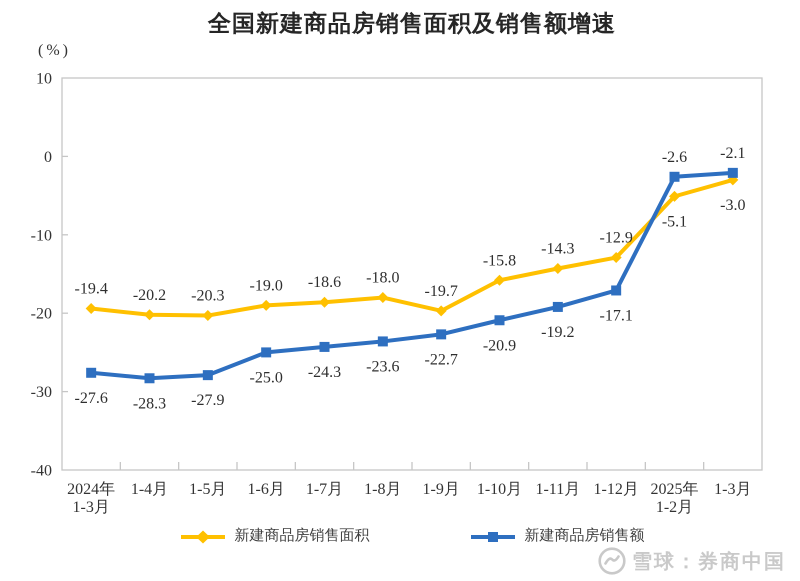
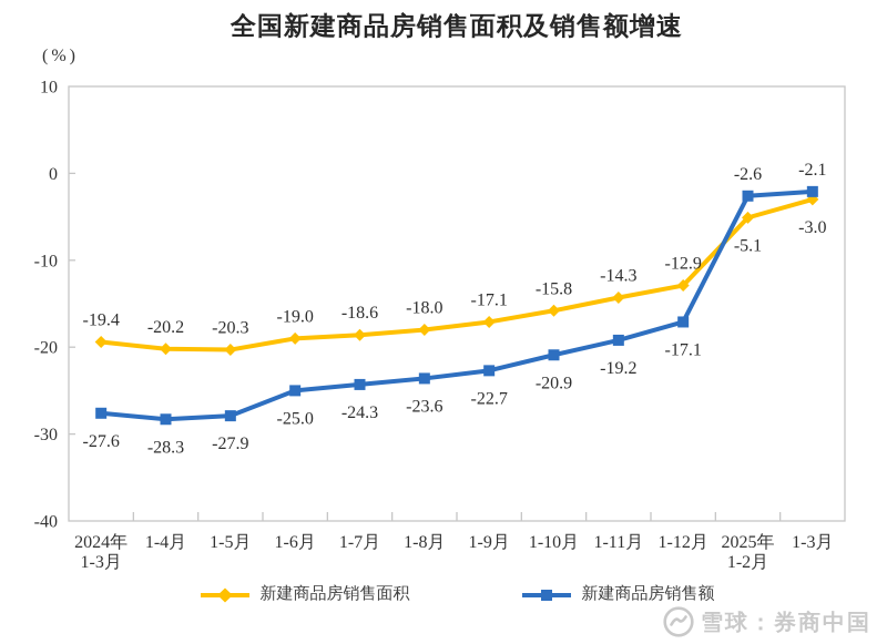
新建商品房销售面积/1-9月: -19.7 -> -17.1
